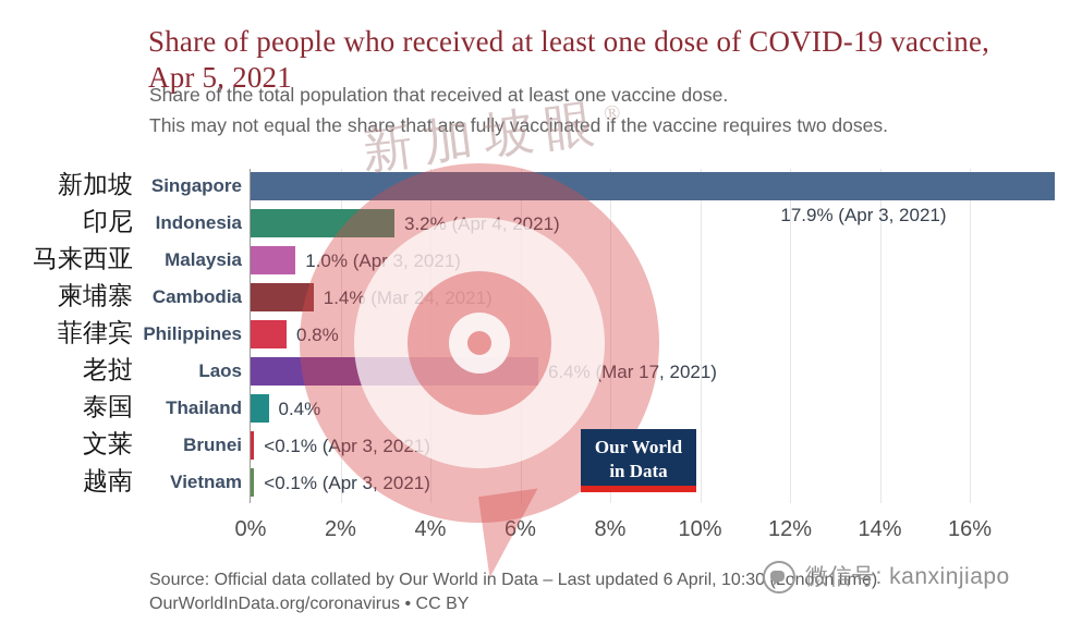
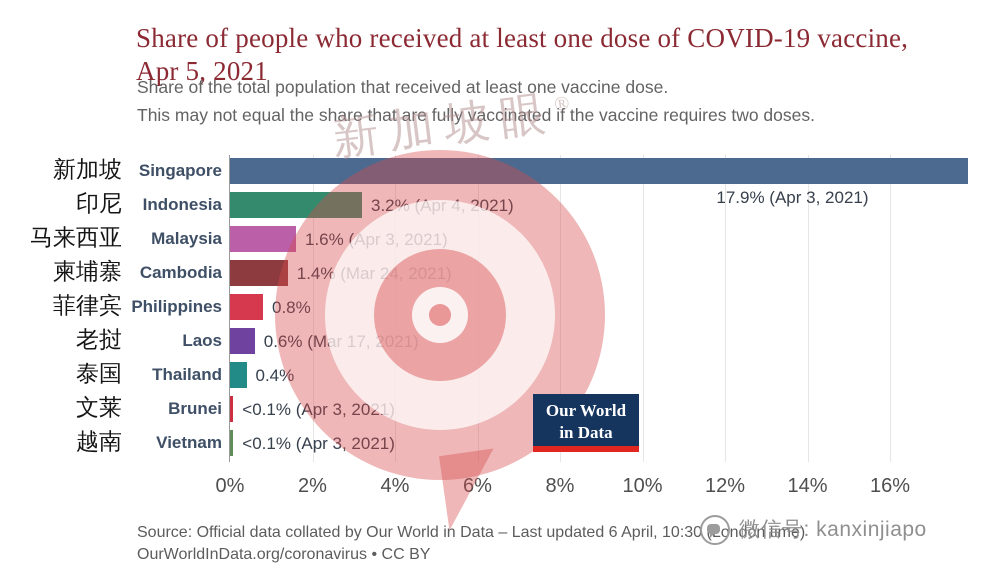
Malaysia: 1.0% -> 1.6%
Laos: 6.4% -> 0.6%
